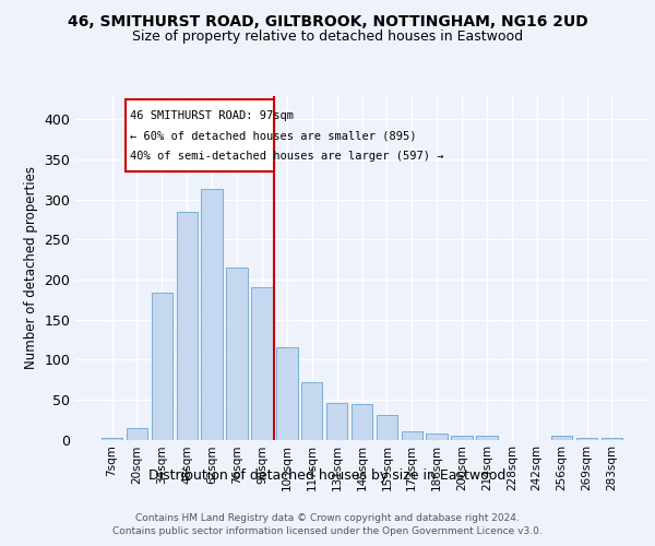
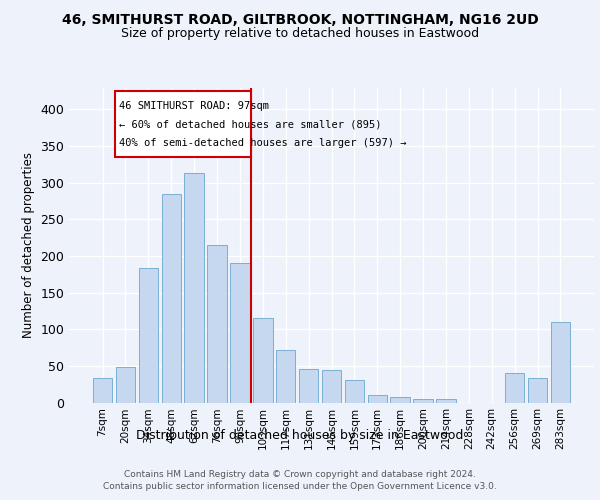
7sqm: 2 -> 34
20sqm: 14 -> 48
256sqm: 5 -> 40
269sqm: 2 -> 34
283sqm: 2 -> 110
